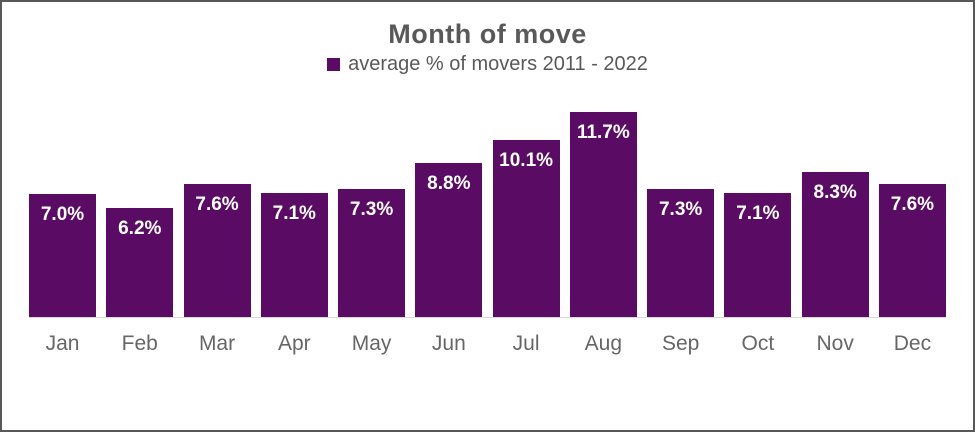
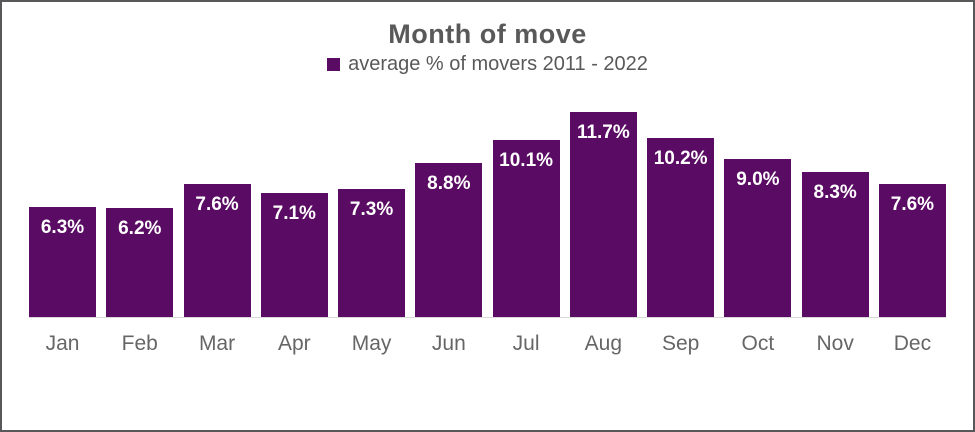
Jan: 7.0% -> 6.3%
Sep: 7.3% -> 10.2%
Oct: 7.1% -> 9.0%
